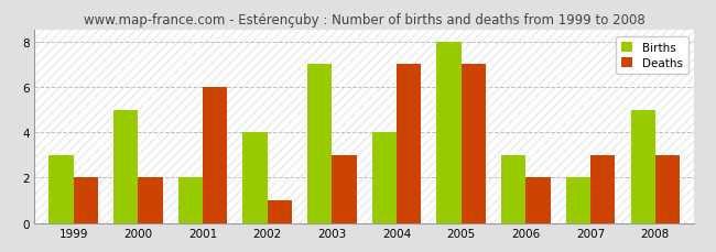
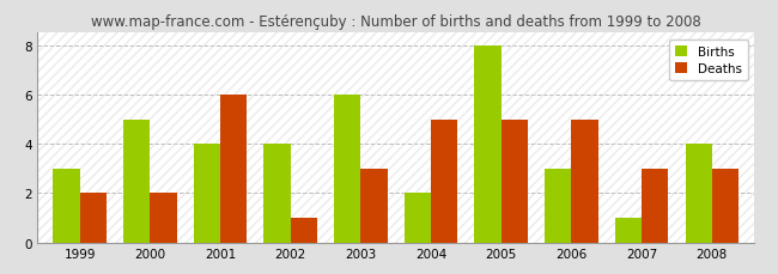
Births/2001: 2 -> 4
Births/2003: 7 -> 6
Births/2004: 4 -> 2
Deaths/2004: 7 -> 5
Deaths/2005: 7 -> 5
Deaths/2006: 2 -> 5
Births/2007: 2 -> 1
Births/2008: 5 -> 4
